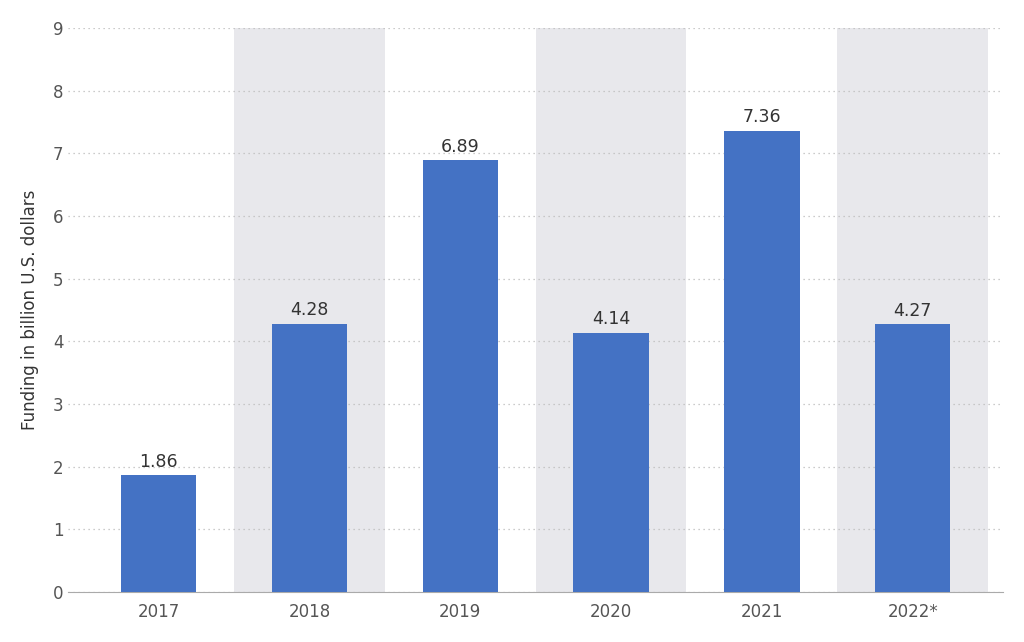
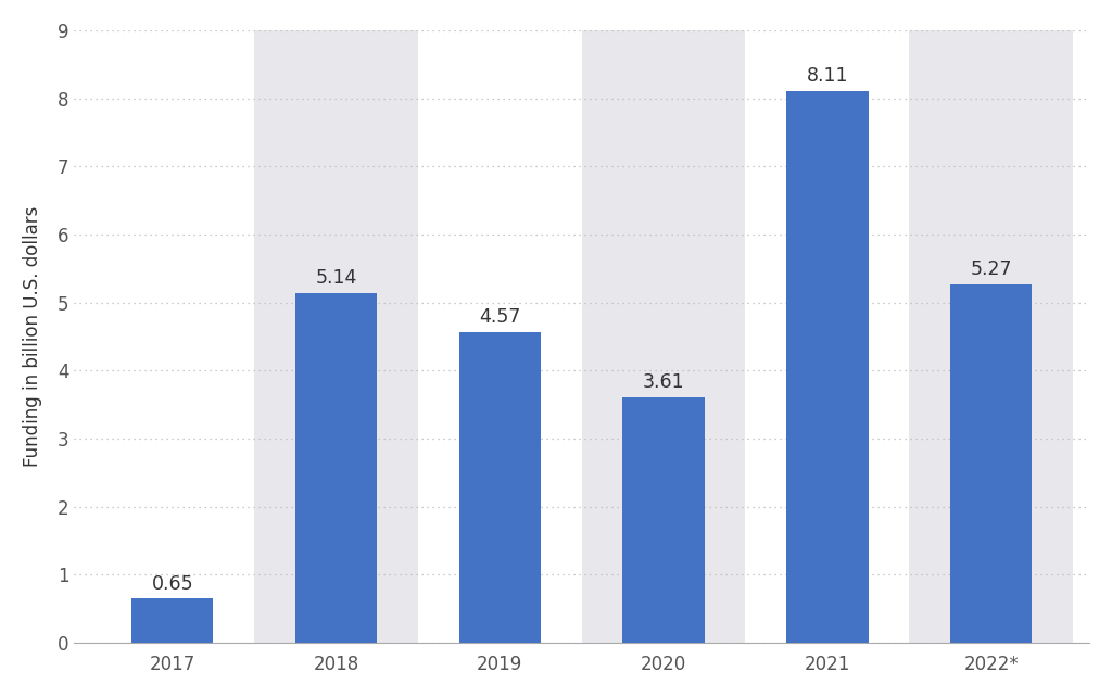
2017: 1.86 -> 0.65
2018: 4.28 -> 5.14
2019: 6.89 -> 4.57
2020: 4.14 -> 3.61
2021: 7.36 -> 8.11
2022*: 4.27 -> 5.27
